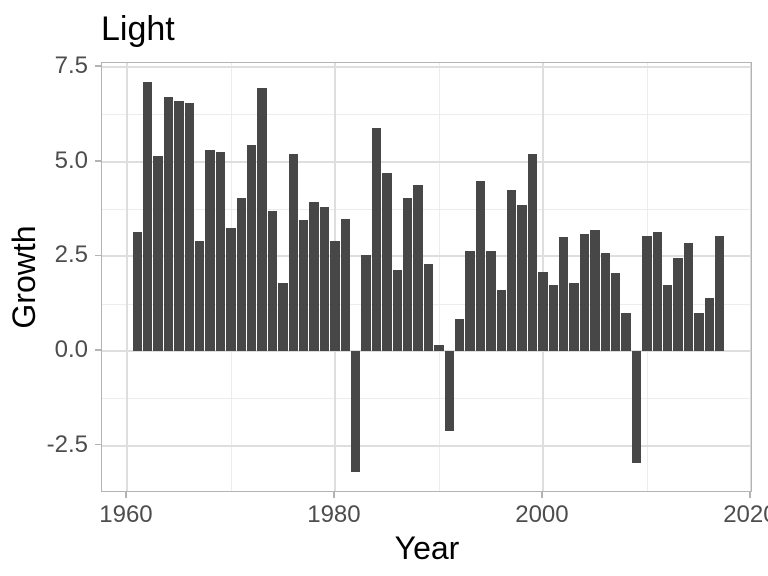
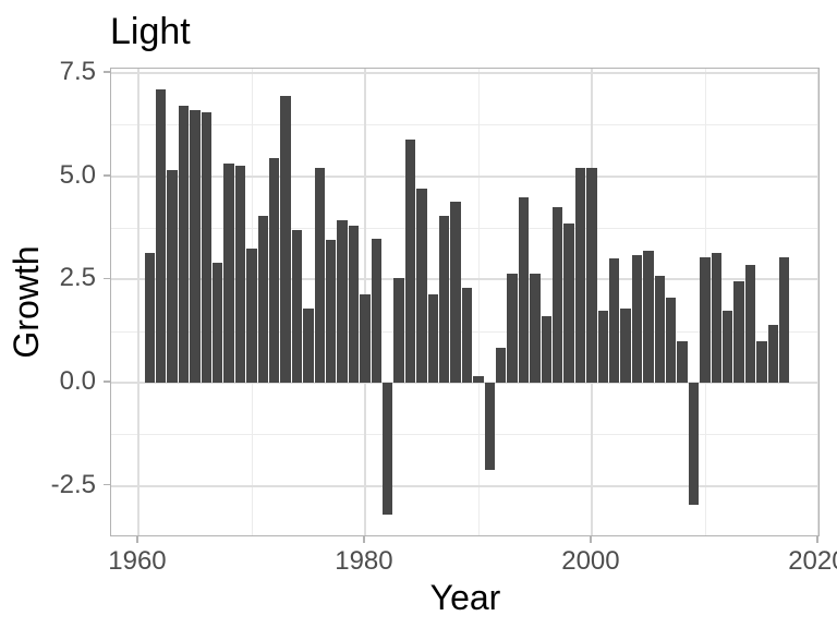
1980: 2.9 -> 2.1
2000: 2.1 -> 5.2
